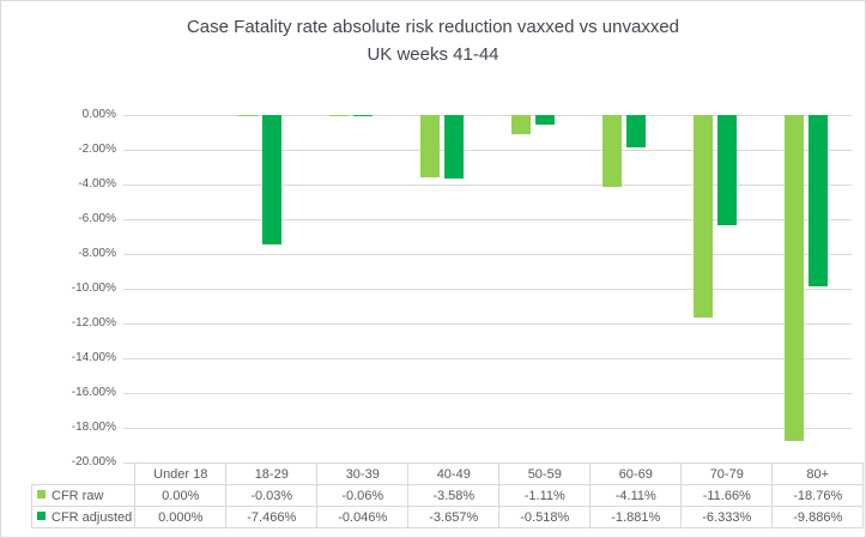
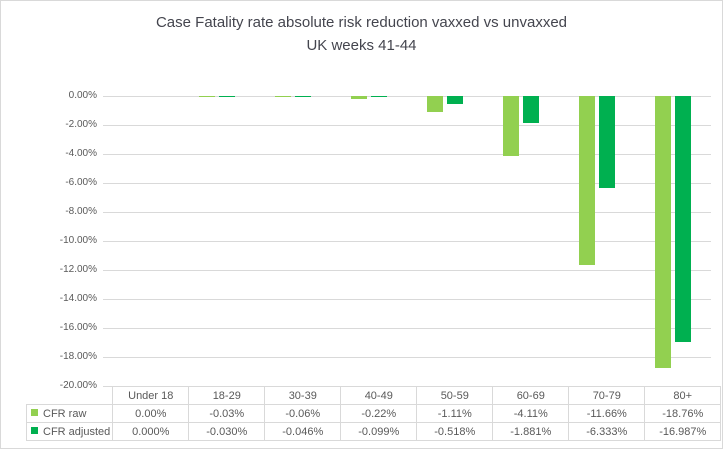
CFR adjusted/18-29: -7.466% -> -0.030%
CFR raw/40-49: -3.58% -> -0.22%
CFR adjusted/40-49: -3.657% -> -0.099%
CFR adjusted/80+: -9.886% -> -16.987%
